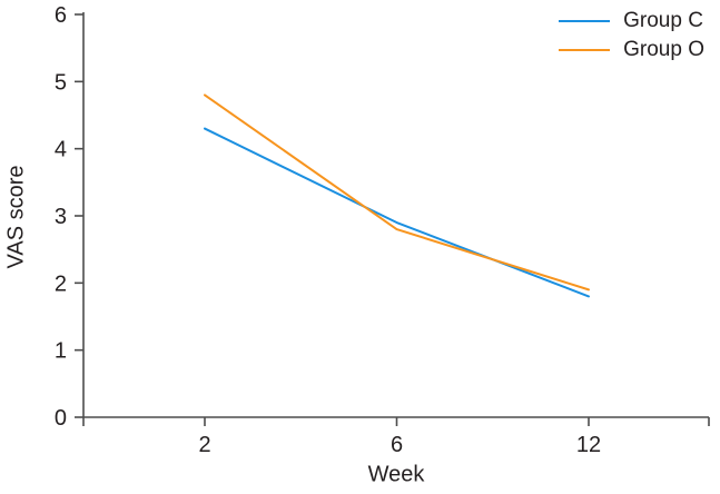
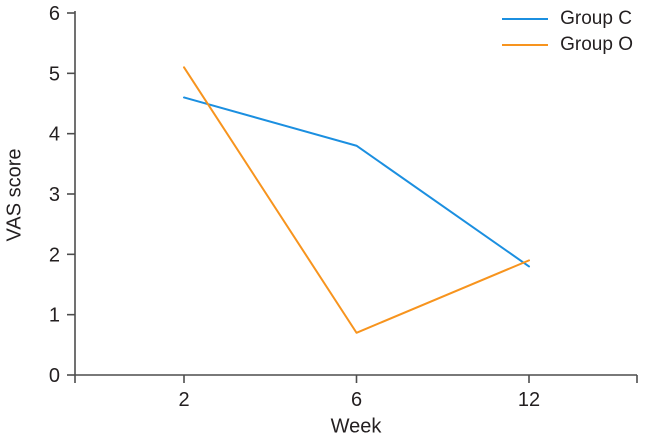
Group C/2: 4.3 -> 4.6
Group O/2: 4.8 -> 5.1
Group C/6: 2.9 -> 3.8
Group O/6: 2.8 -> 0.7
